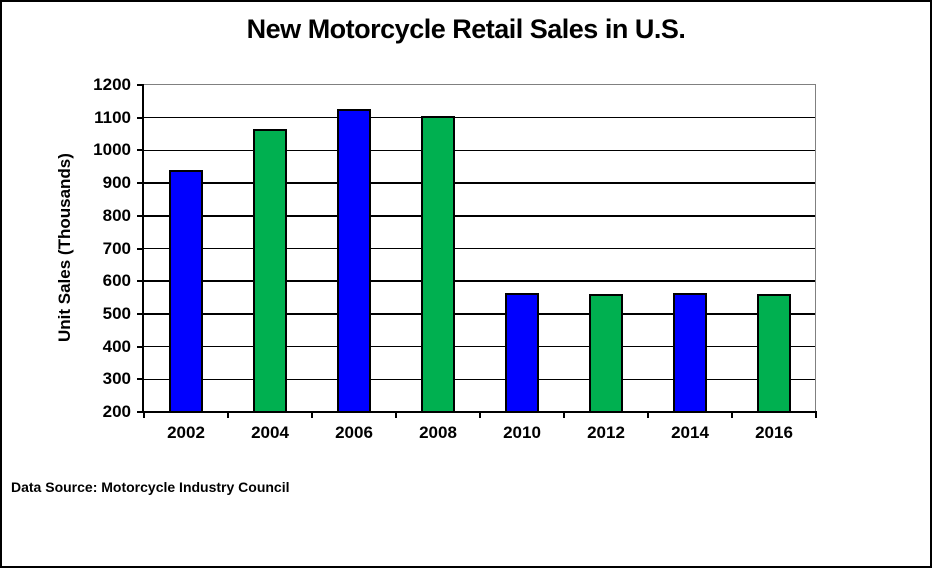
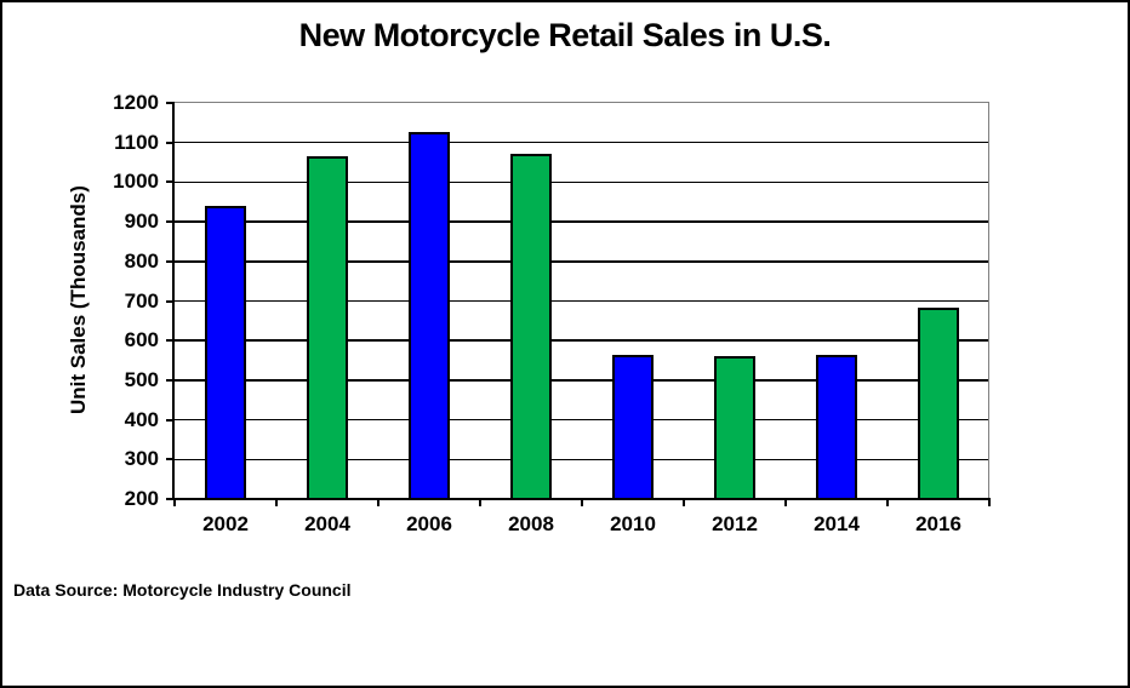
2008: 1100 -> 1070
2016: 560 -> 680
